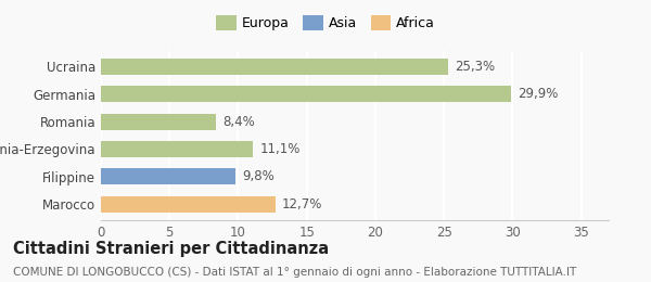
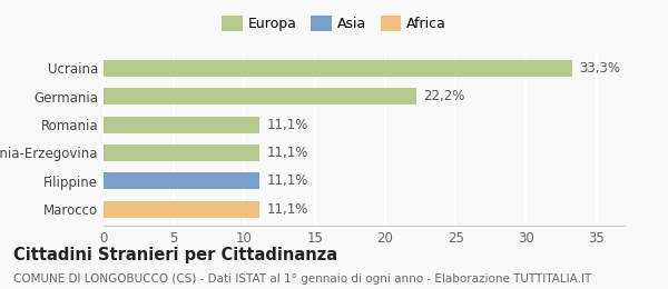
Ucraina: 25,3% -> 33,3%
Germania: 29,9% -> 22,2%
Romania: 8,4% -> 11,1%
Filippine: 9,8% -> 11,1%
Marocco: 12,7% -> 11,1%
